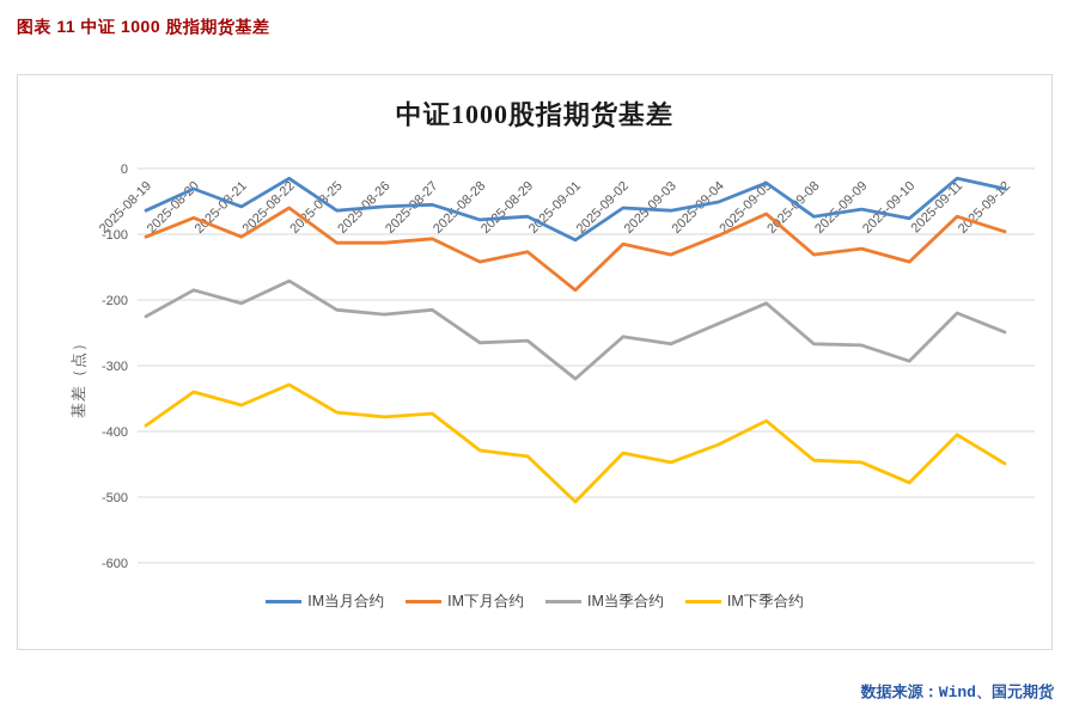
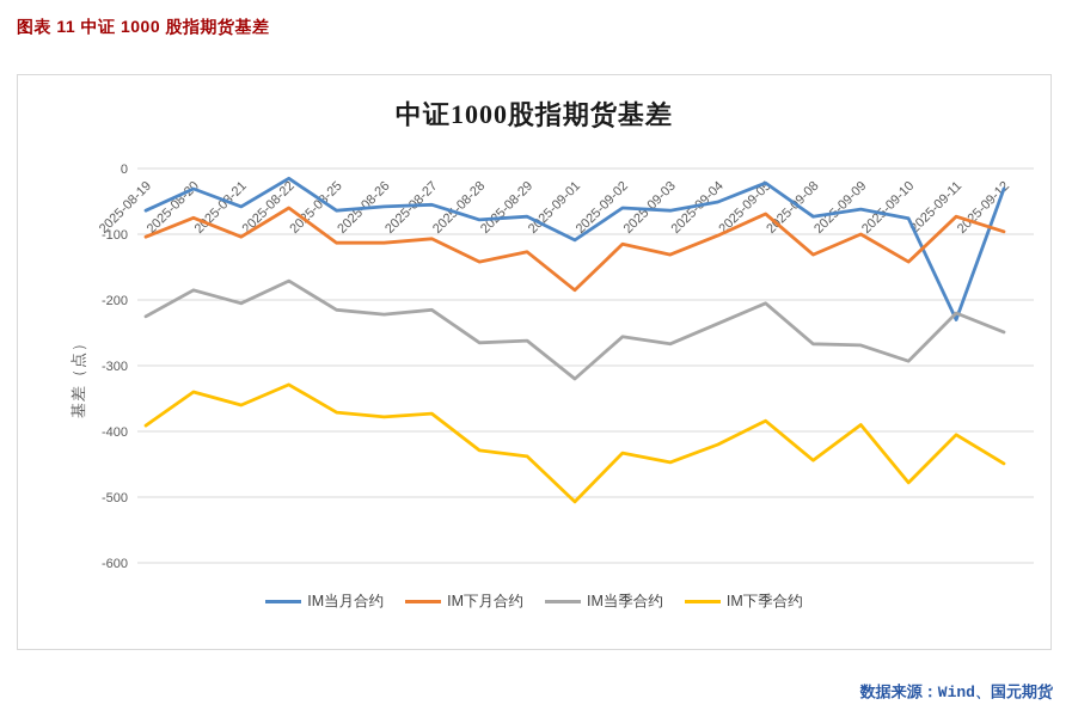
IM下月合约/2025-09-09: -120 -> -100
IM下季合约/2025-09-09: -450 -> -390
IM当月合约/2025-09-11: -20 -> -230
